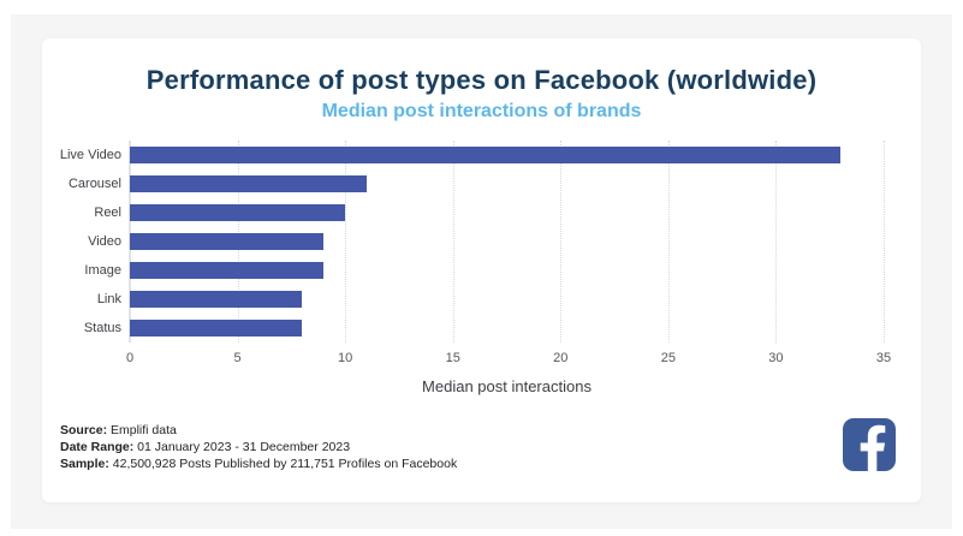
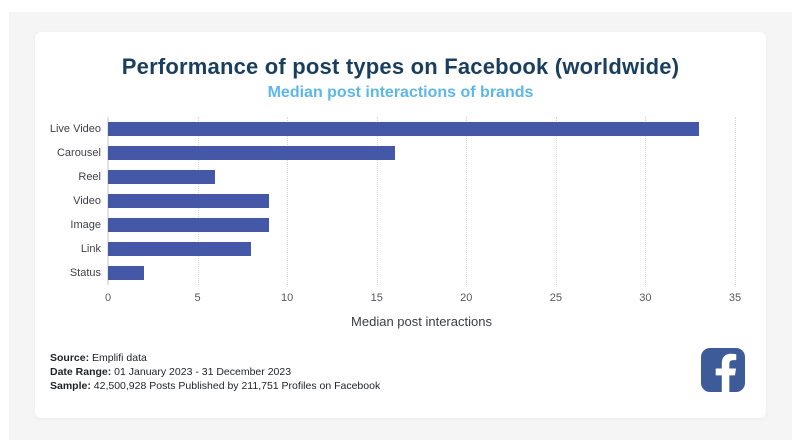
Carousel: 11 -> 16
Reel: 10 -> 6
Status: 8 -> 2
